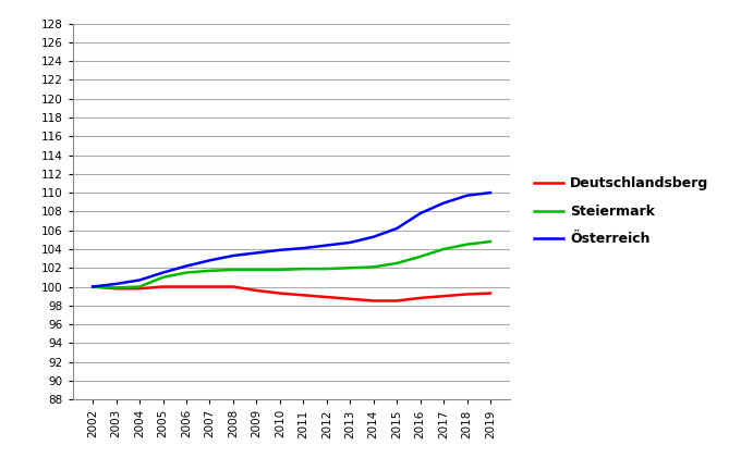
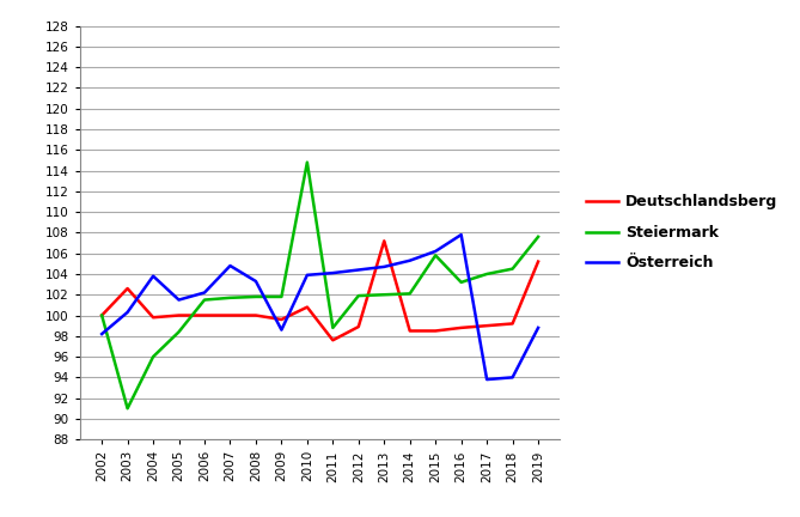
Österreich/2002: 100.0 -> 98.2
Deutschlandsberg/2003: 99.8 -> 102.6
Steiermark/2003: 99.9 -> 91.0
Steiermark/2004: 100.0 -> 96.0
Österreich/2004: 100.7 -> 103.8
Steiermark/2005: 101.0 -> 98.4
Österreich/2007: 102.8 -> 104.8
Österreich/2009: 103.6 -> 98.6
Deutschlandsberg/2010: 99.3 -> 100.8
Steiermark/2010: 101.8 -> 114.8
Deutschlandsberg/2011: 99.1 -> 97.6
Steiermark/2011: 101.9 -> 98.8
Deutschlandsberg/2013: 98.7 -> 107.2
Steiermark/2015: 102.5 -> 105.8
Österreich/2017: 108.9 -> 93.8
Österreich/2018: 109.7 -> 94.0
Deutschlandsberg/2019: 99.3 -> 105.2
Steiermark/2019: 104.8 -> 107.6
Österreich/2019: 110.0 -> 98.8
